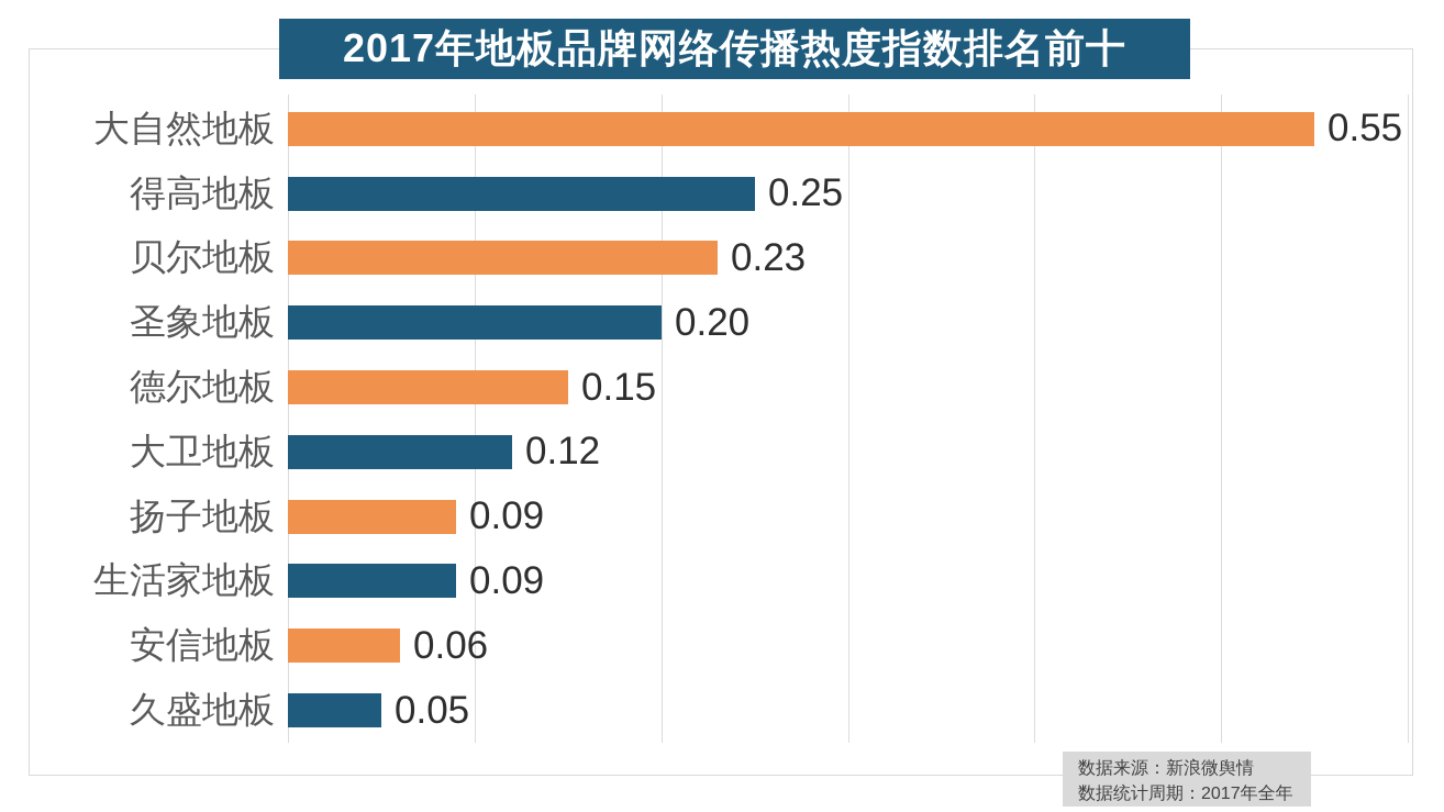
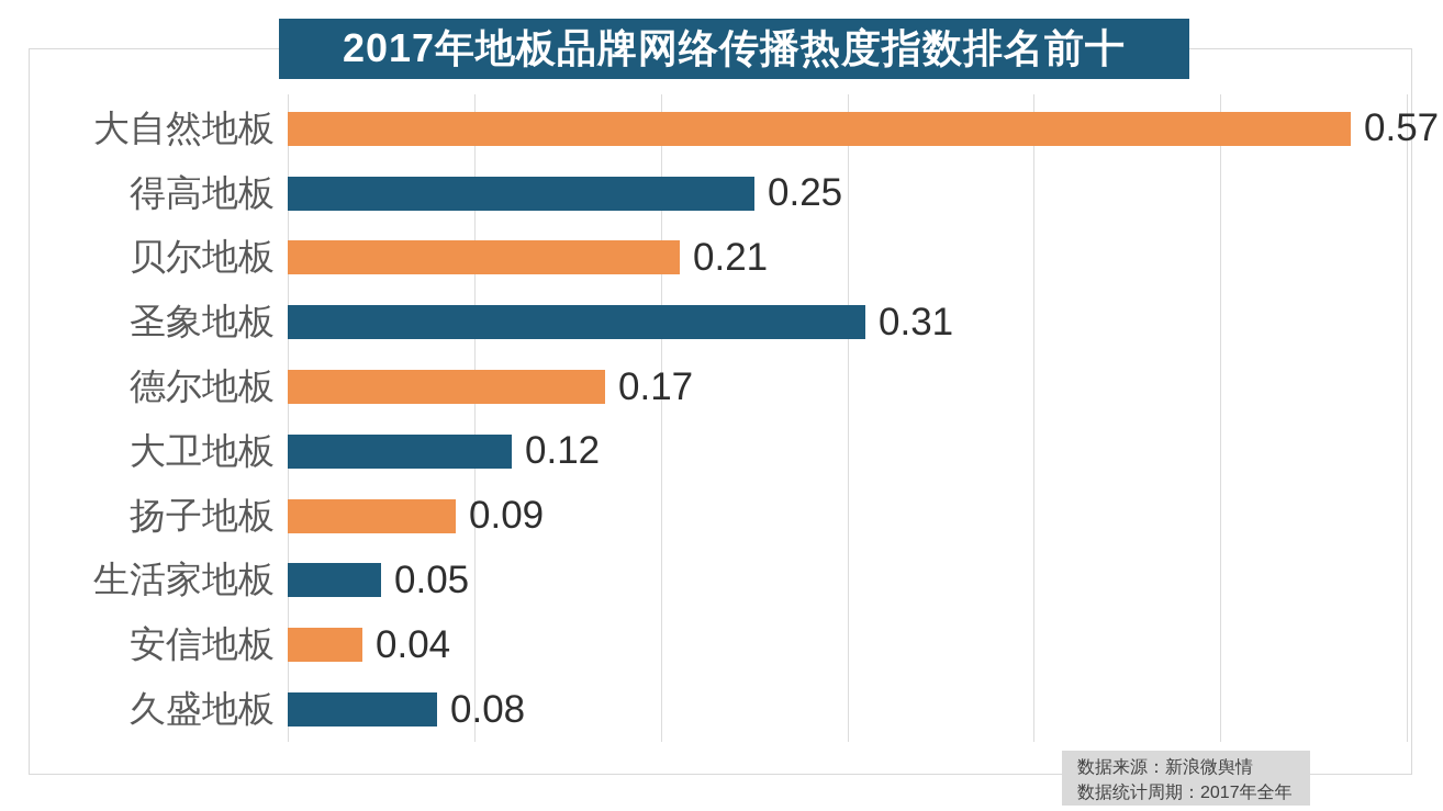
大自然地板: 0.55 -> 0.57
贝尔地板: 0.23 -> 0.21
圣象地板: 0.20 -> 0.31
德尔地板: 0.15 -> 0.17
生活家地板: 0.09 -> 0.05
安信地板: 0.06 -> 0.04
久盛地板: 0.05 -> 0.08
